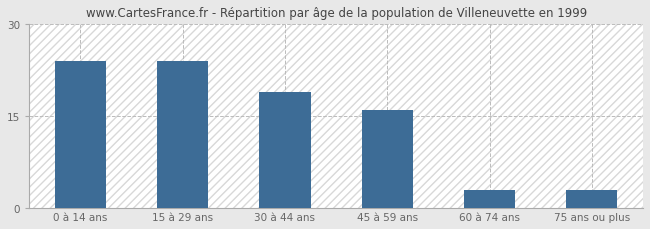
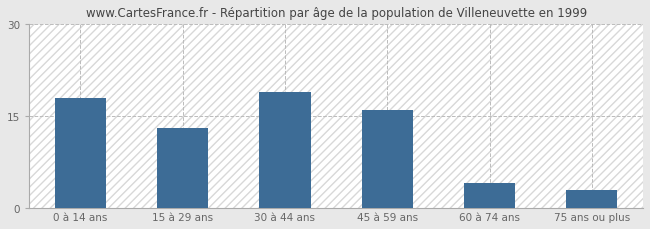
0 à 14 ans: 24 -> 18
15 à 29 ans: 24 -> 13
60 à 74 ans: 3 -> 4
